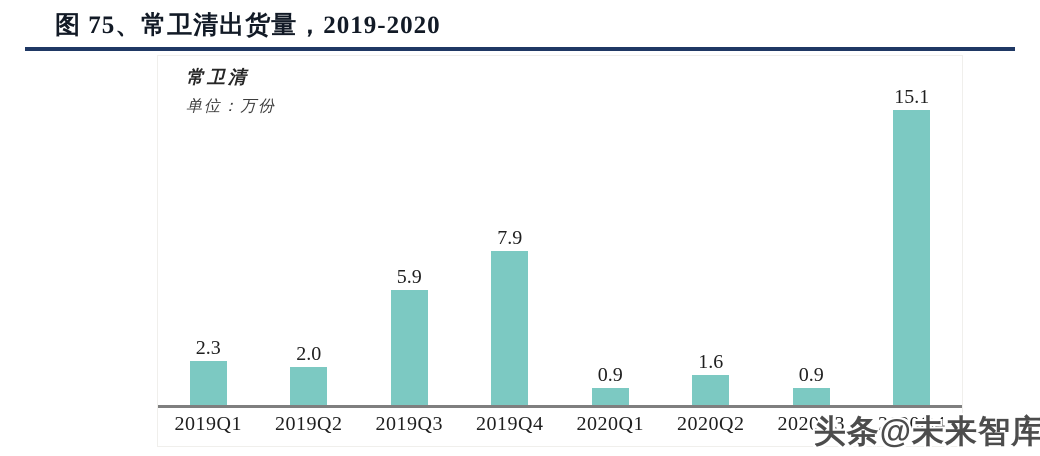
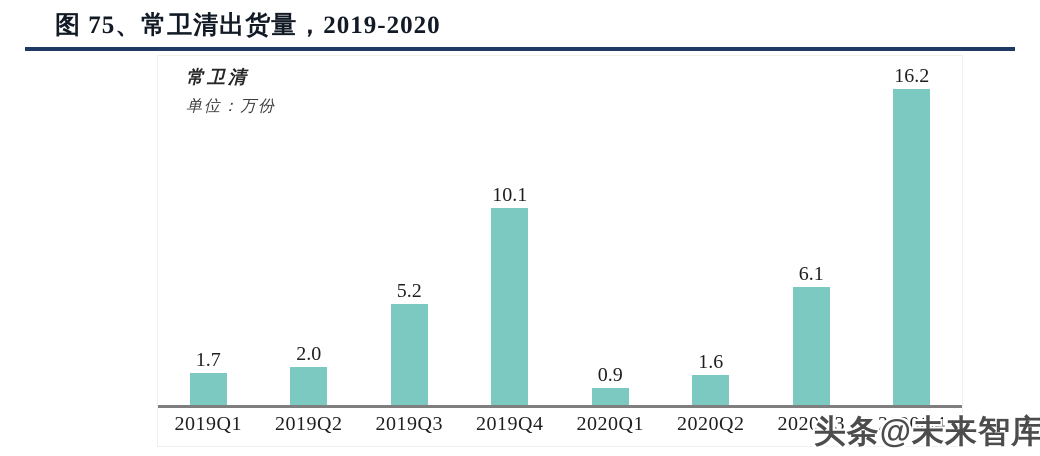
2019Q1: 2.3 -> 1.7
2019Q3: 5.9 -> 5.2
2019Q4: 7.9 -> 10.1
2020Q3: 0.9 -> 6.1
2020Q4: 15.1 -> 16.2
